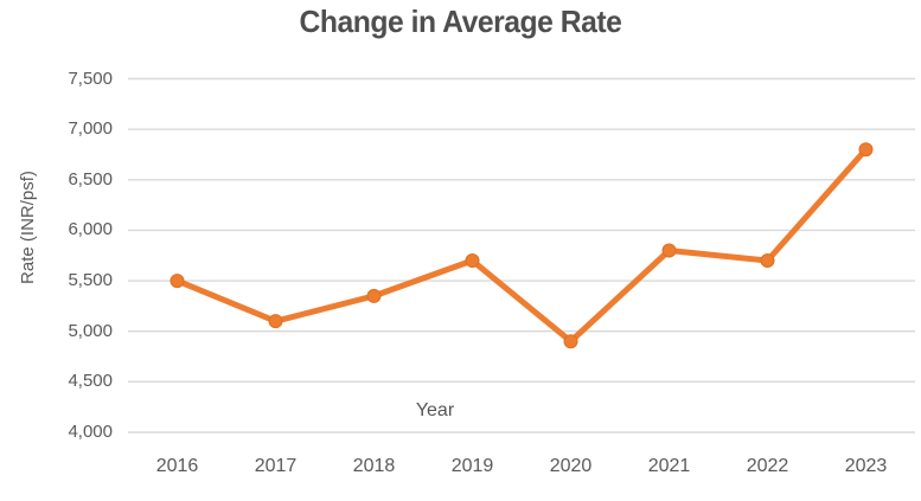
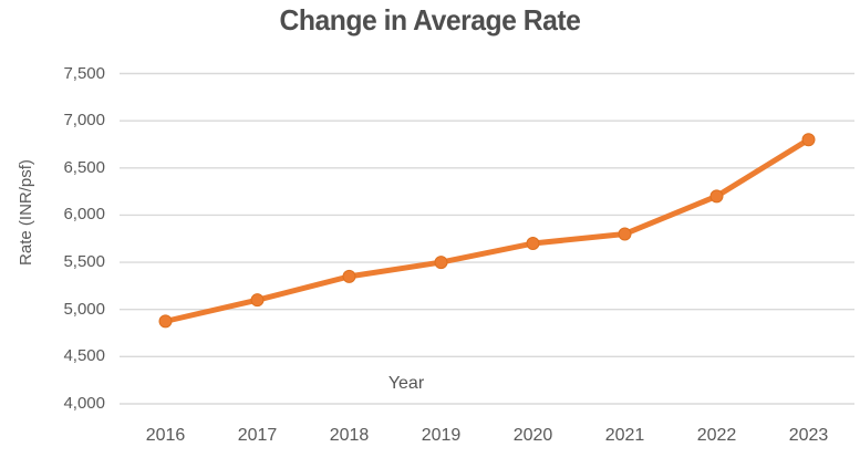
2016: 5500 -> 4900
2019: 5700 -> 5500
2020: 4900 -> 5700
2022: 5700 -> 6200
